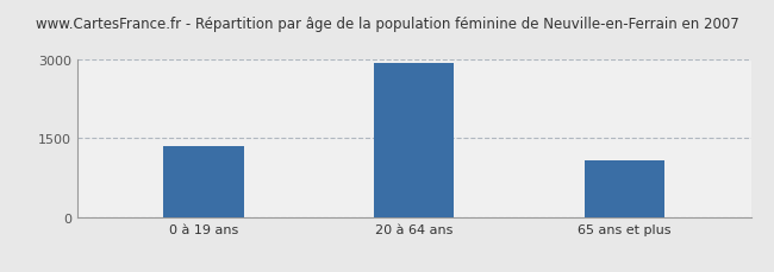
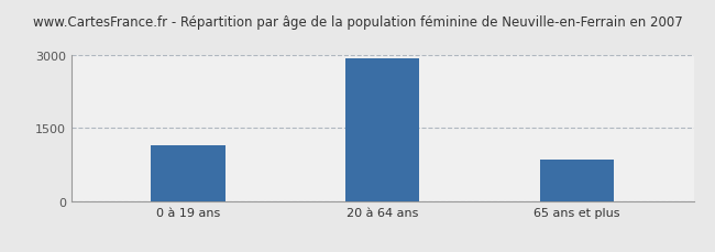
0 à 19 ans: 1350 -> 1150
65 ans et plus: 1090 -> 850
